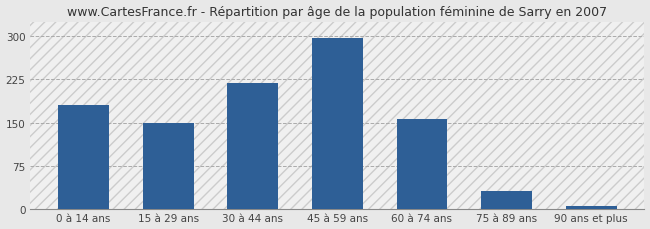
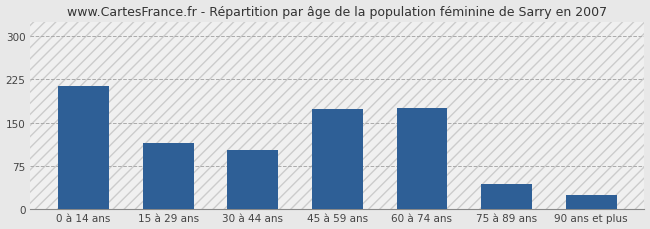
0 à 14 ans: 180 -> 214
15 à 29 ans: 149 -> 114
30 à 44 ans: 218 -> 102
45 à 59 ans: 297 -> 174
60 à 74 ans: 157 -> 176
75 à 89 ans: 32 -> 44
90 ans et plus: 5 -> 24
